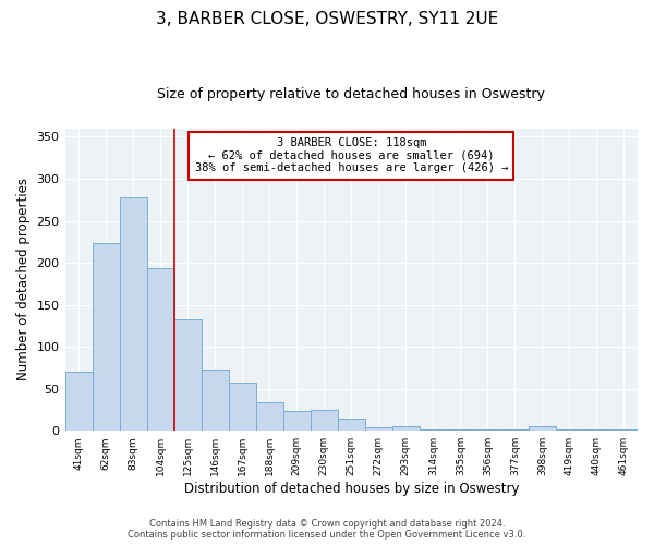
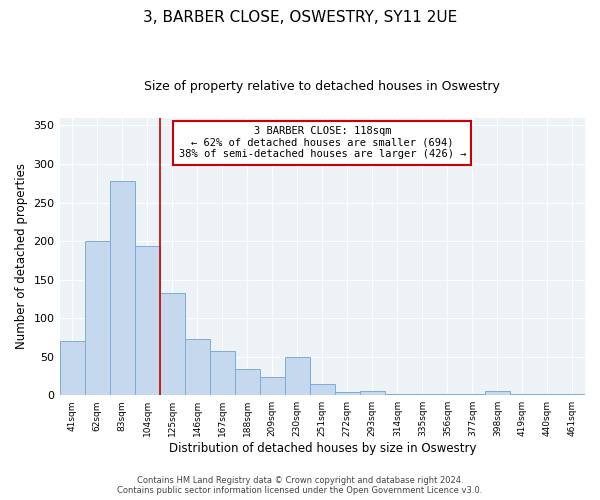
62sqm: 224 -> 200
230sqm: 25 -> 50
